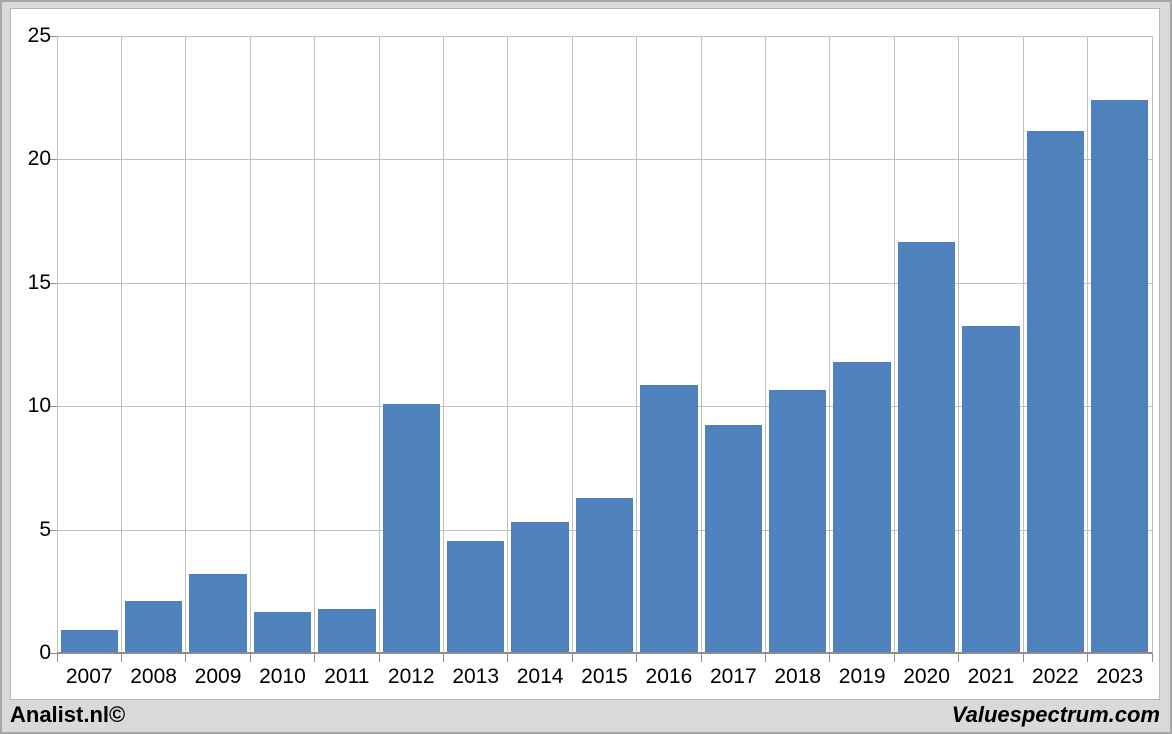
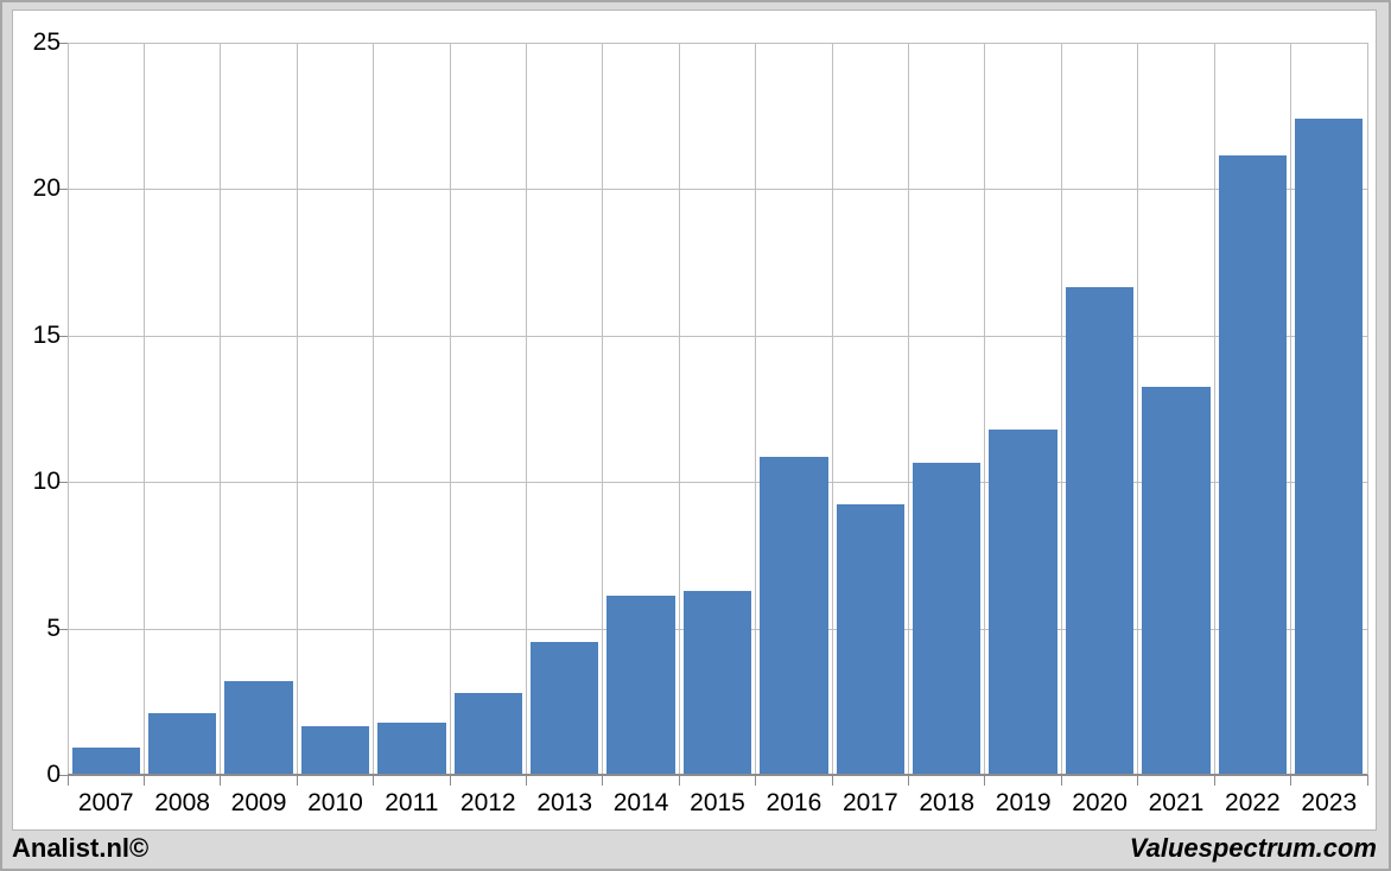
2012: 10.1 -> 2.8
2014: 5.3 -> 6.1
